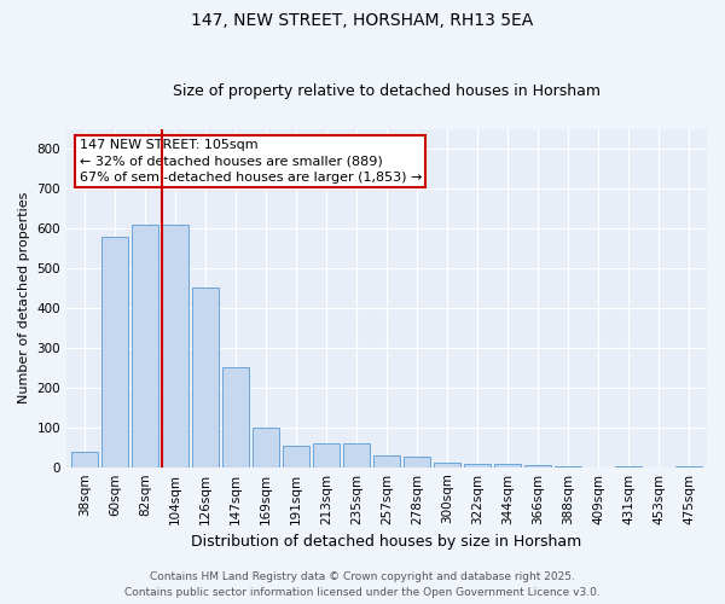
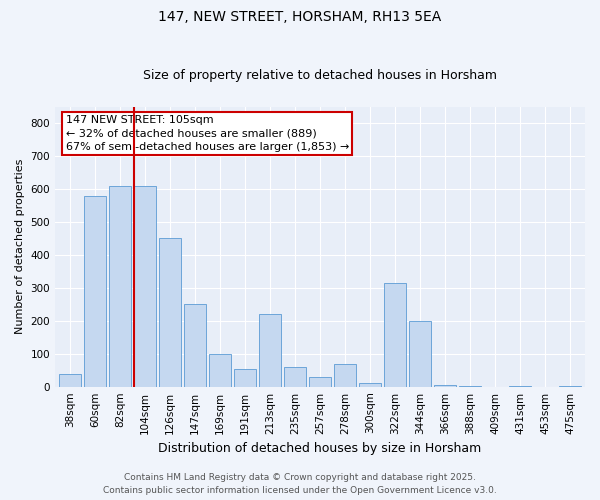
213sqm: 60 -> 220
278sqm: 25 -> 70
322sqm: 8 -> 315
344sqm: 8 -> 200
